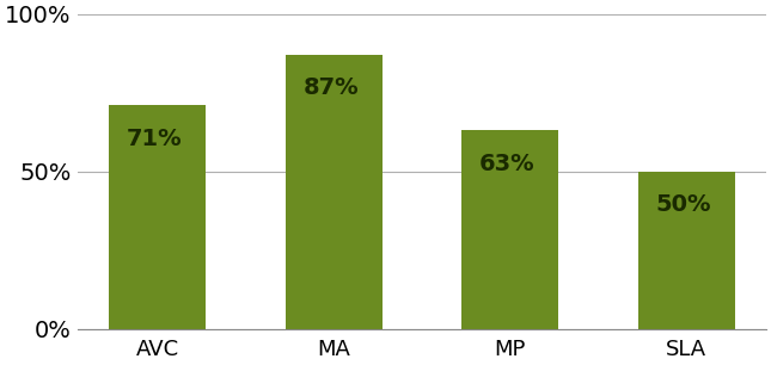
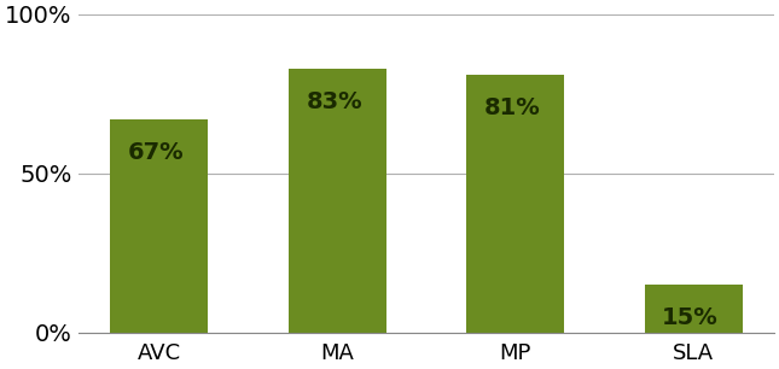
AVC: 71% -> 67%
MA: 87% -> 83%
MP: 63% -> 81%
SLA: 50% -> 15%
